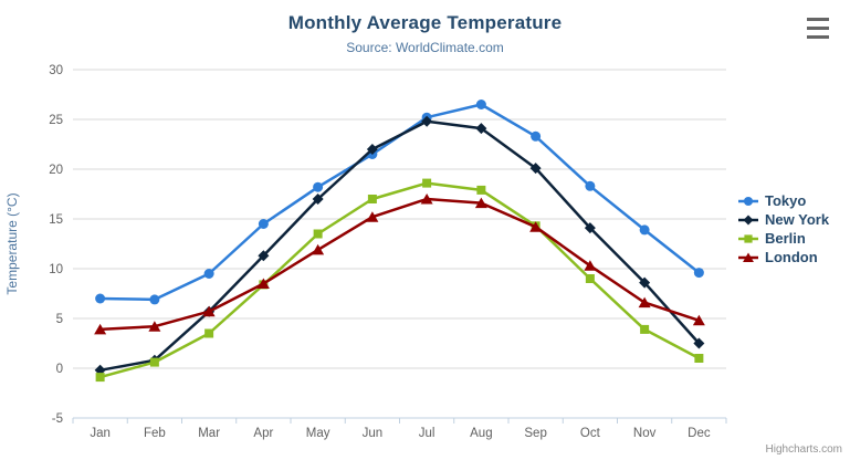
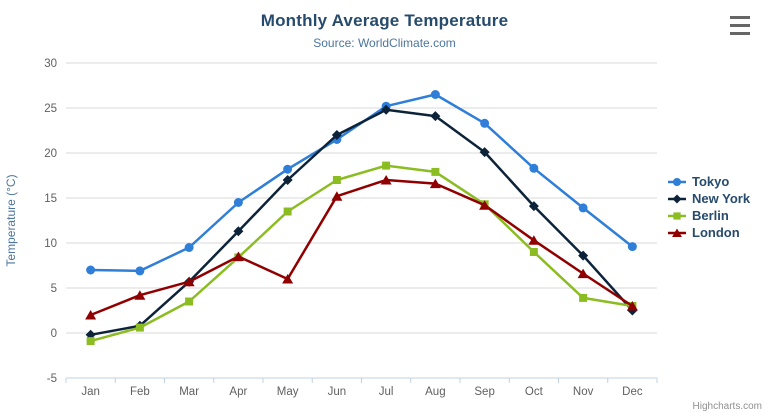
London/Jan: 4 -> 2
London/May: 12 -> 6
Berlin/Dec: 1 -> 3
London/Dec: 5 -> 3
